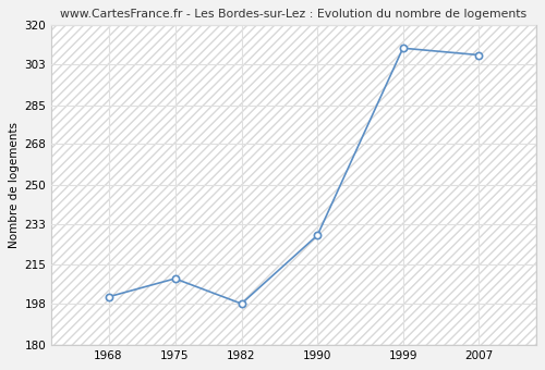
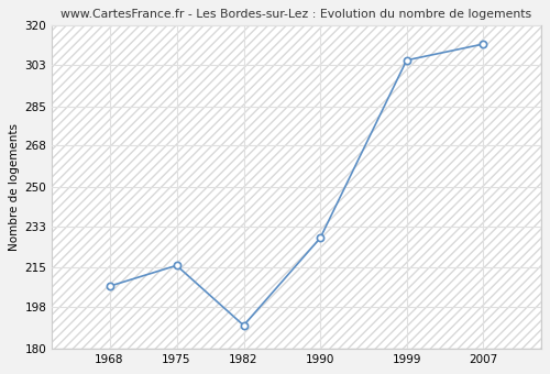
1968: 201 -> 207
1975: 209 -> 216
1982: 198 -> 190
1999: 310 -> 305
2007: 307 -> 312
